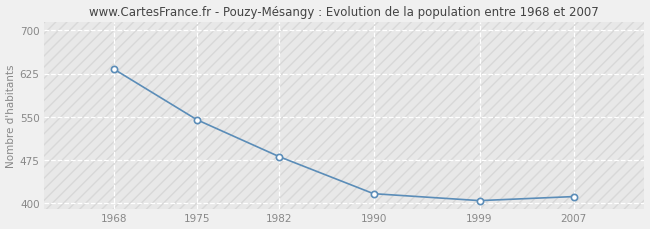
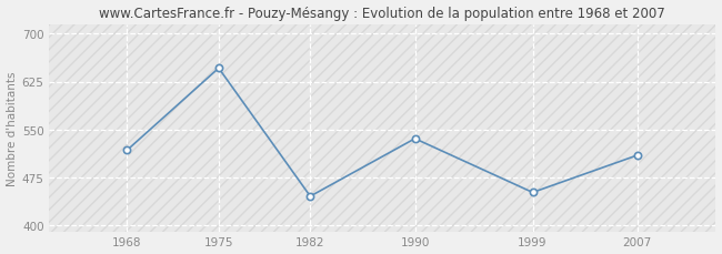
1968: 632 -> 518
1975: 545 -> 646
1982: 481 -> 446
1990: 417 -> 536
1999: 405 -> 452
2007: 412 -> 510
